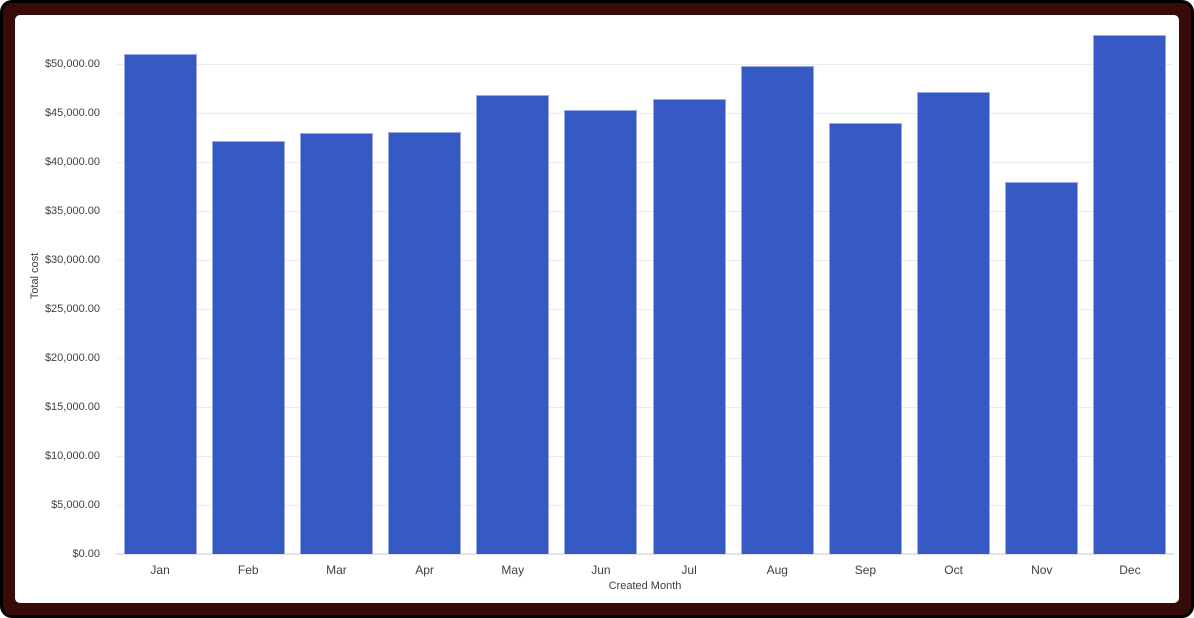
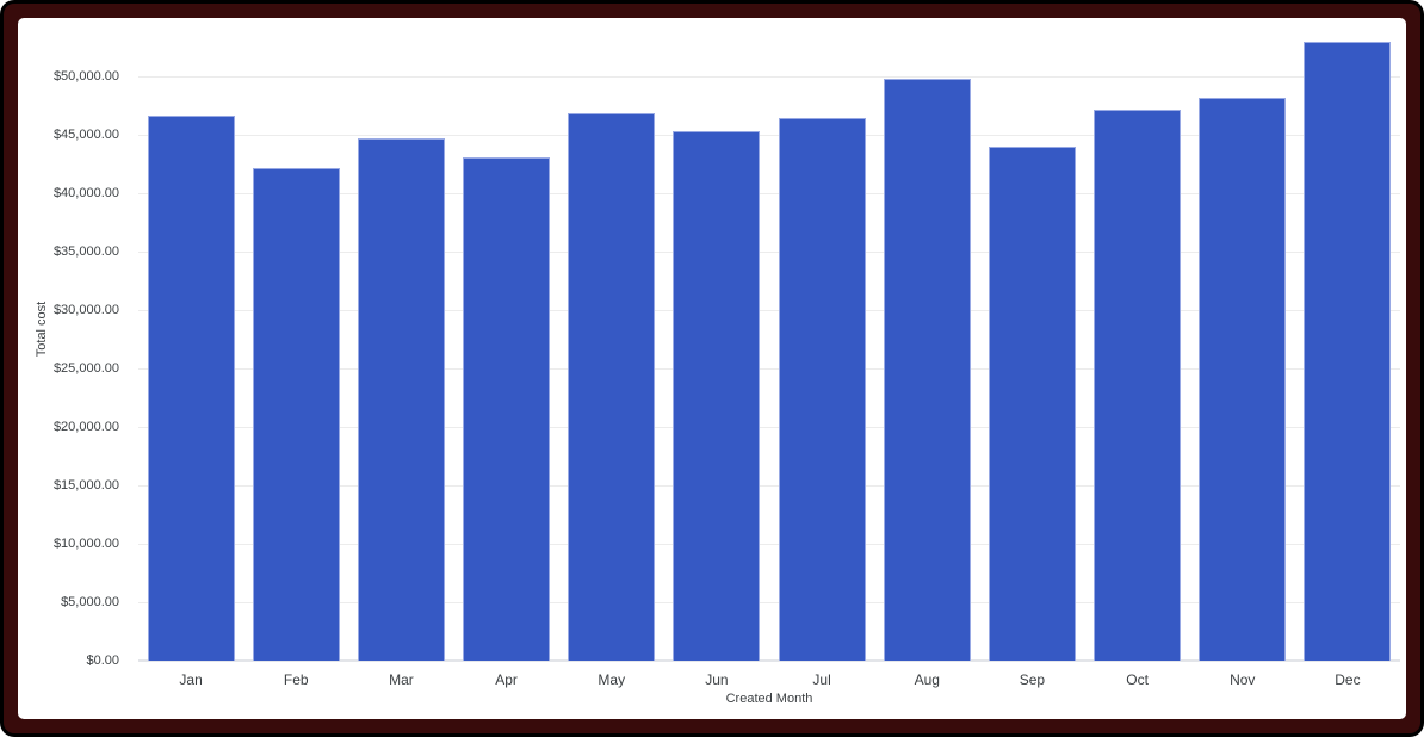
Jan: $51000 -> $47000
Mar: $43000 -> $45000
Nov: $38000 -> $48000
